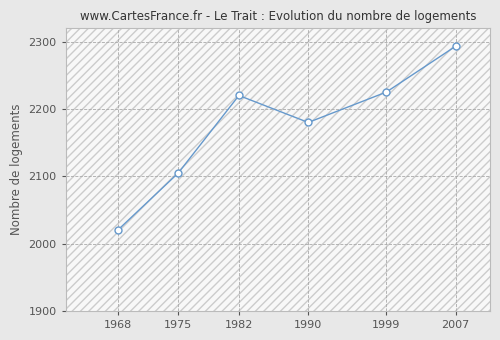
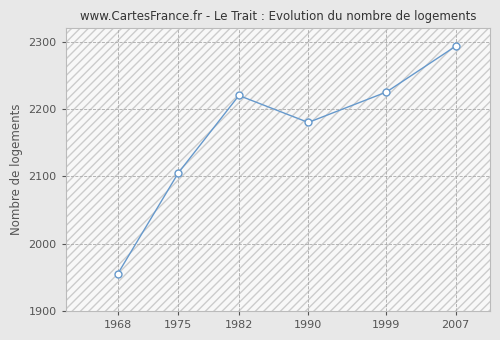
1968: 2020 -> 1955
